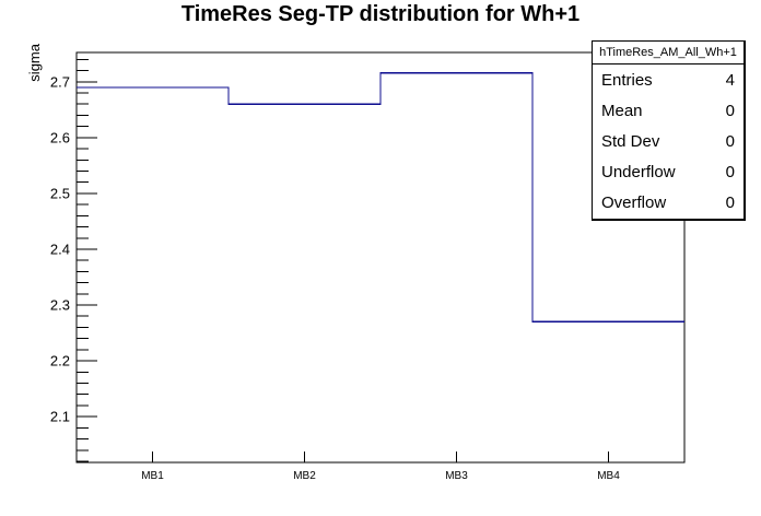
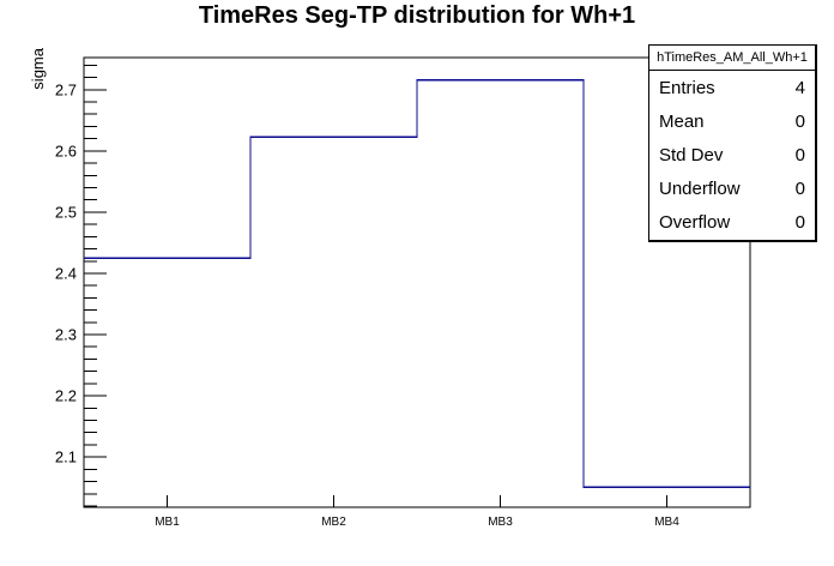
MB1: 2.69 -> 2.42
MB2: 2.66 -> 2.62
MB4: 2.27 -> 2.05
